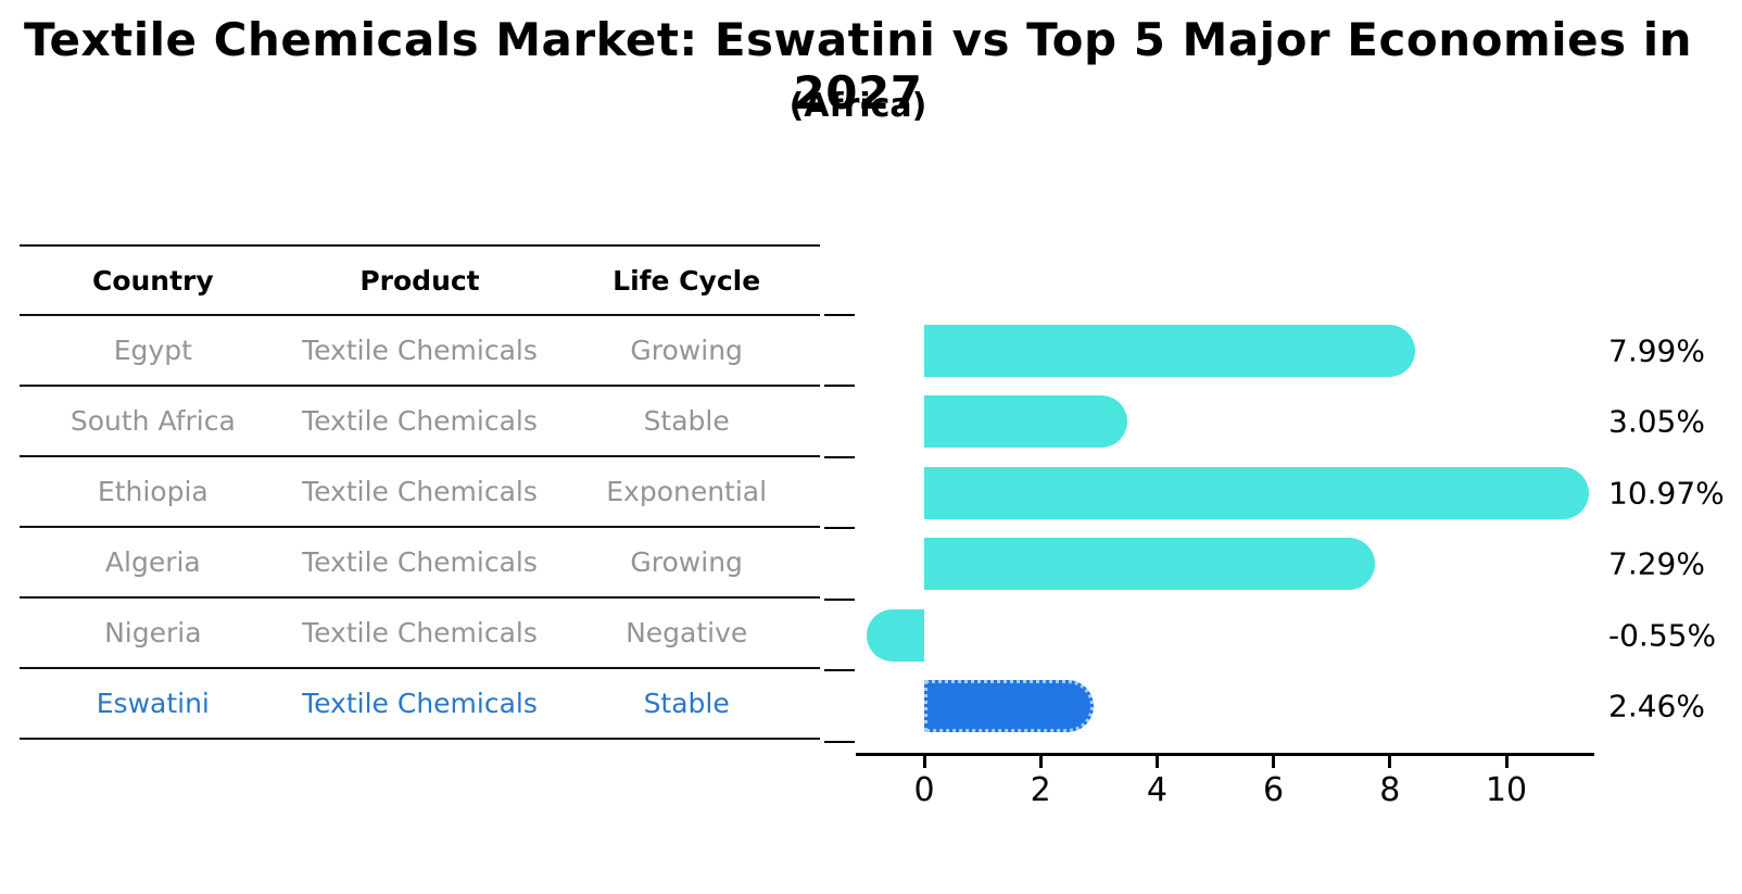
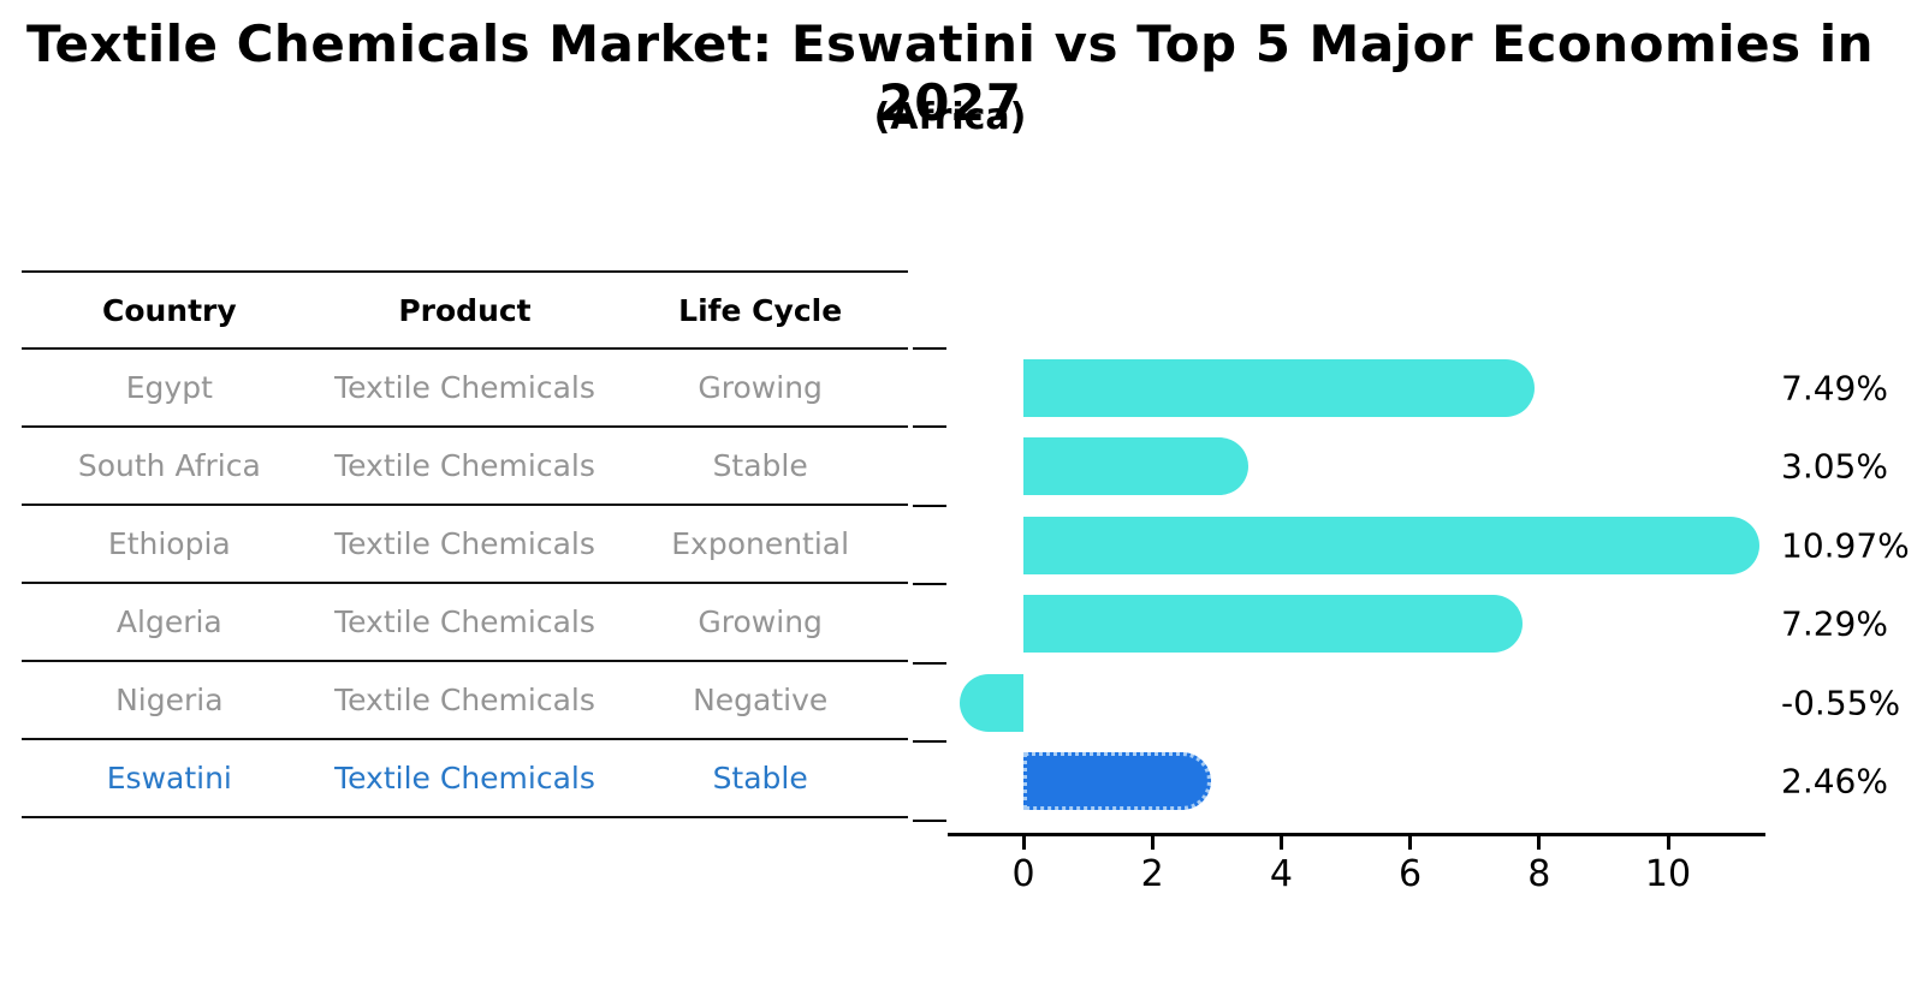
Egypt: 7.99% -> 7.49%
